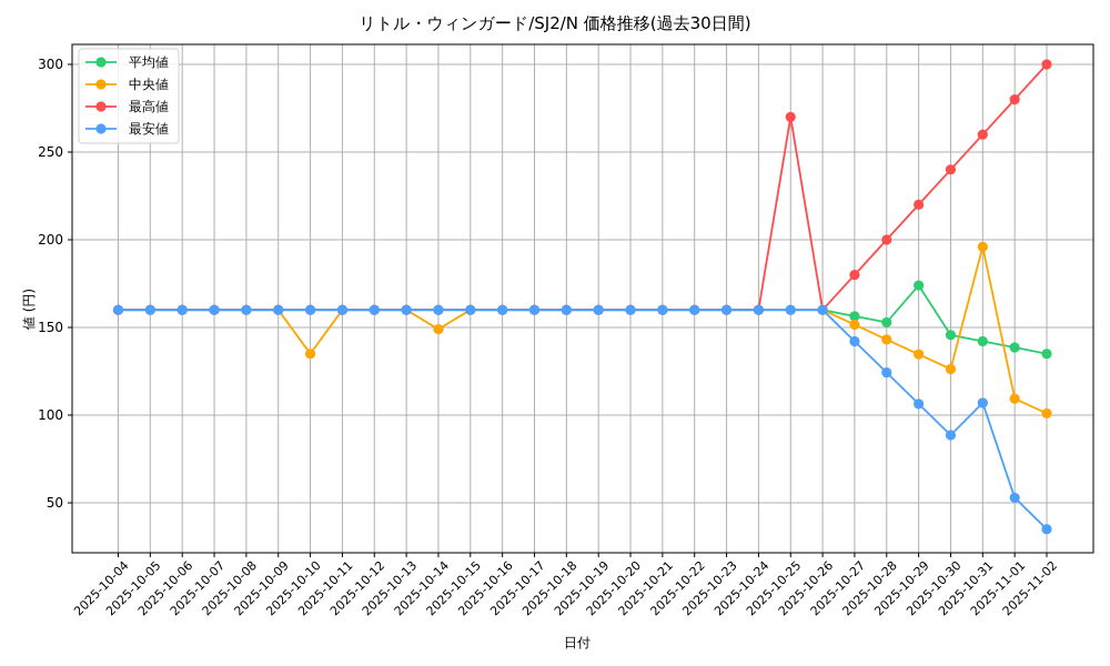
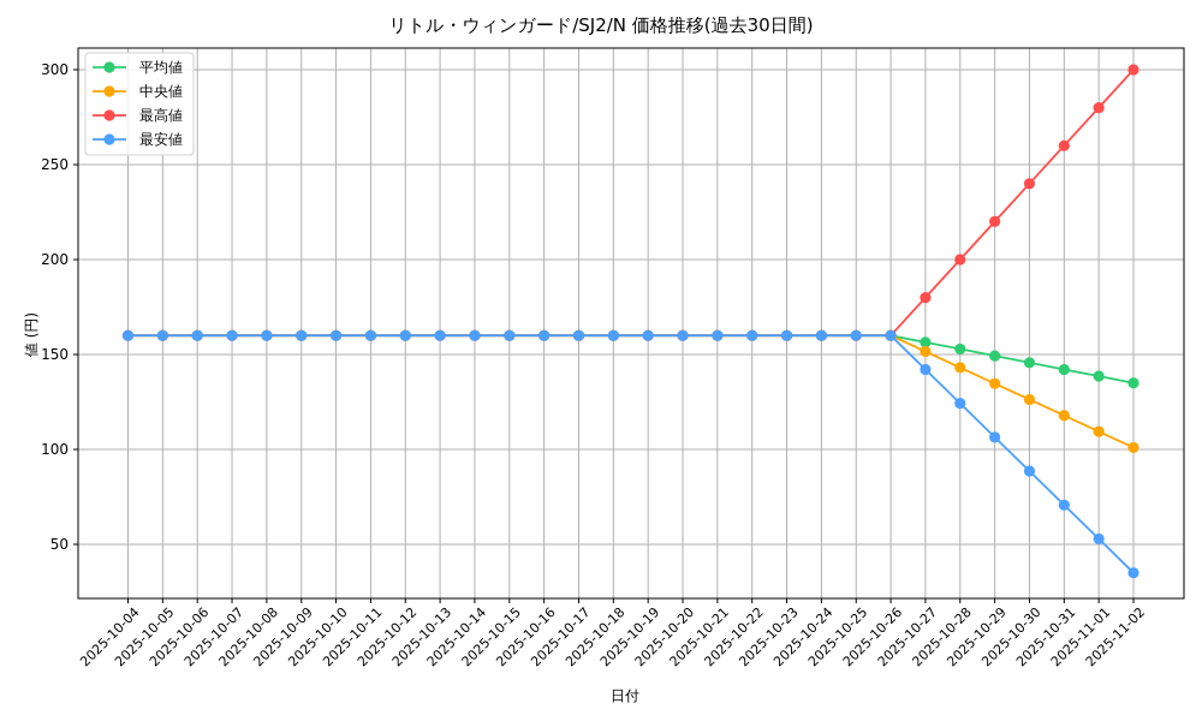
中央値/2025-10-10: 135 -> 160
中央値/2025-10-14: 149 -> 160
最高値/2025-10-25: 270 -> 160
平均値/2025-10-29: 174 -> 149
中央値/2025-10-31: 196 -> 118
最安値/2025-10-31: 107 -> 71
